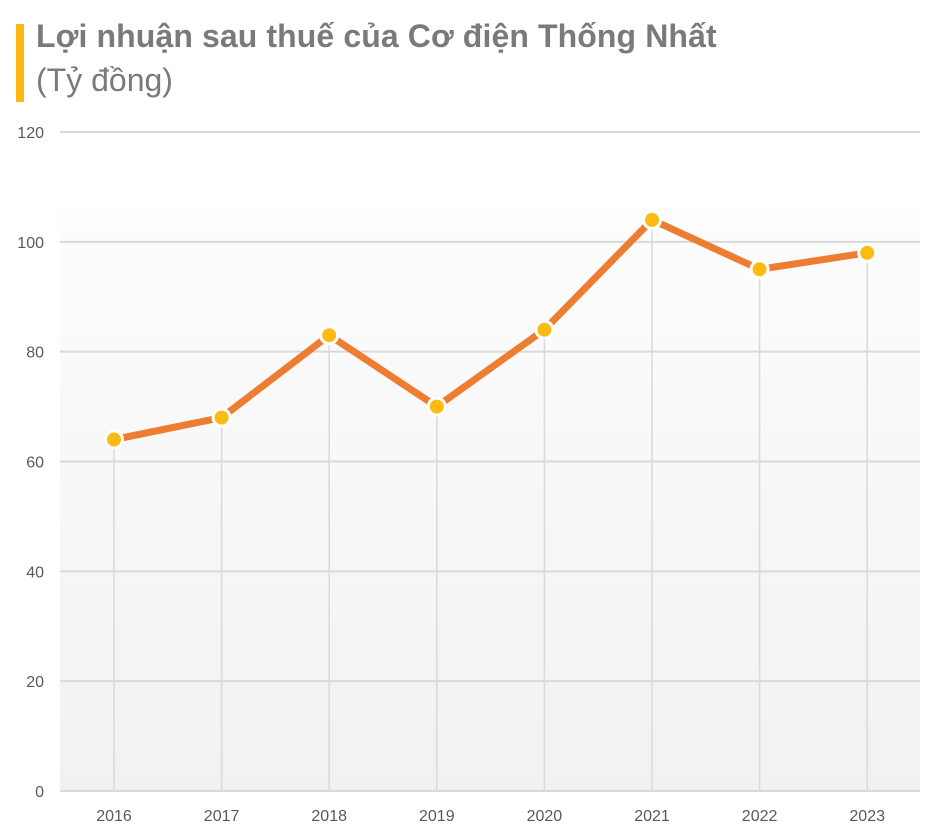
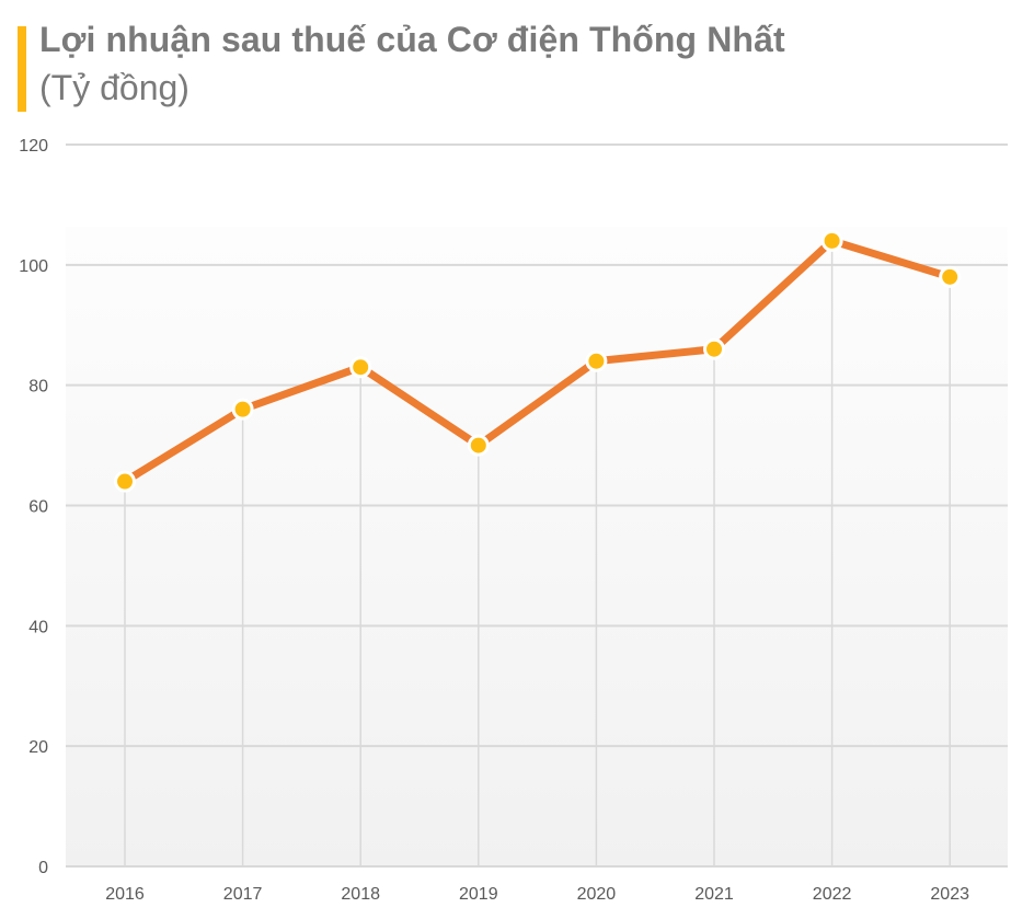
2017: 68 -> 76
2021: 104 -> 86
2022: 95 -> 104
